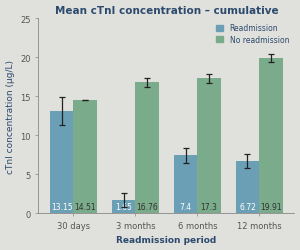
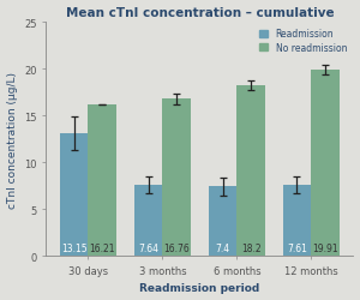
No readmission/30 days: 14.51 -> 16.21
Readmission/3 months: 1.65 -> 7.64
No readmission/6 months: 17.3 -> 18.2
Readmission/12 months: 6.72 -> 7.61
